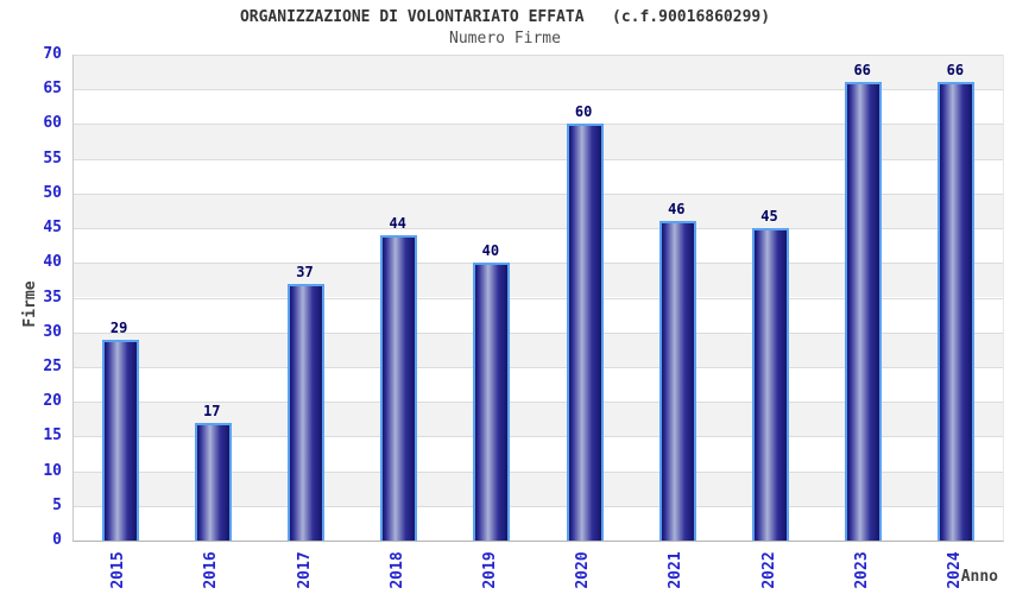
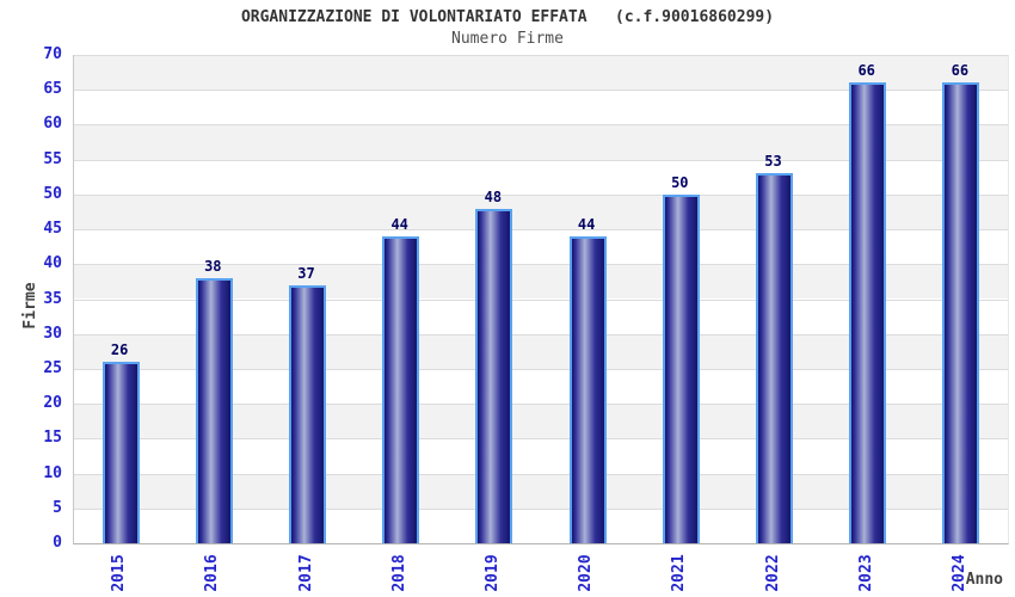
2015: 29 -> 26
2016: 17 -> 38
2019: 40 -> 48
2020: 60 -> 44
2021: 46 -> 50
2022: 45 -> 53
